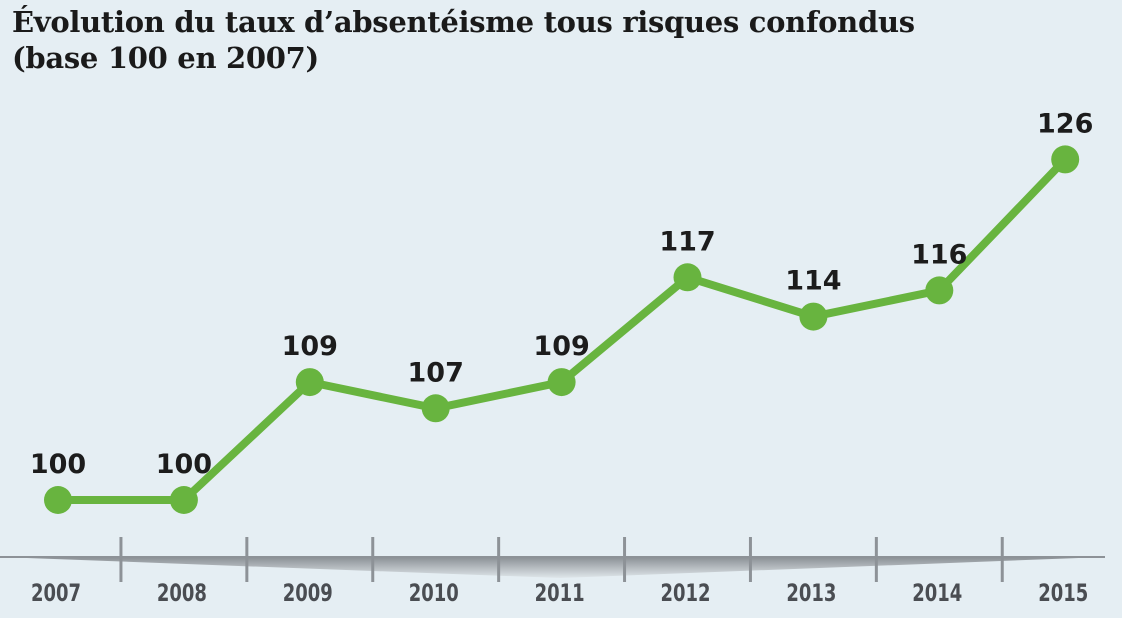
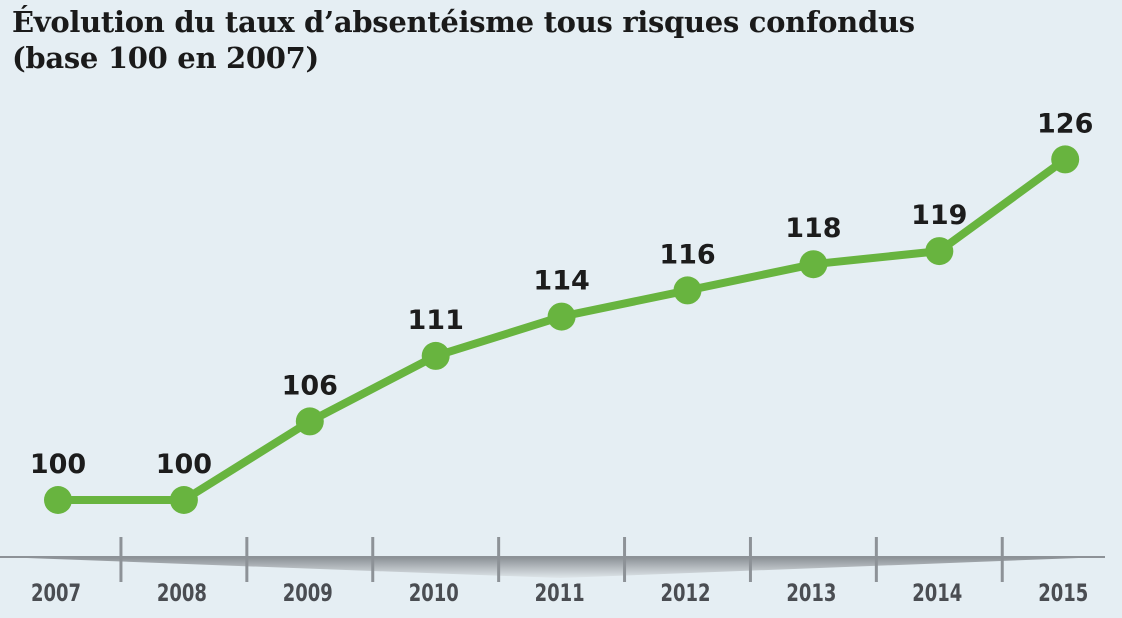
2009: 109 -> 106
2010: 107 -> 111
2011: 109 -> 114
2012: 117 -> 116
2013: 114 -> 118
2014: 116 -> 119
